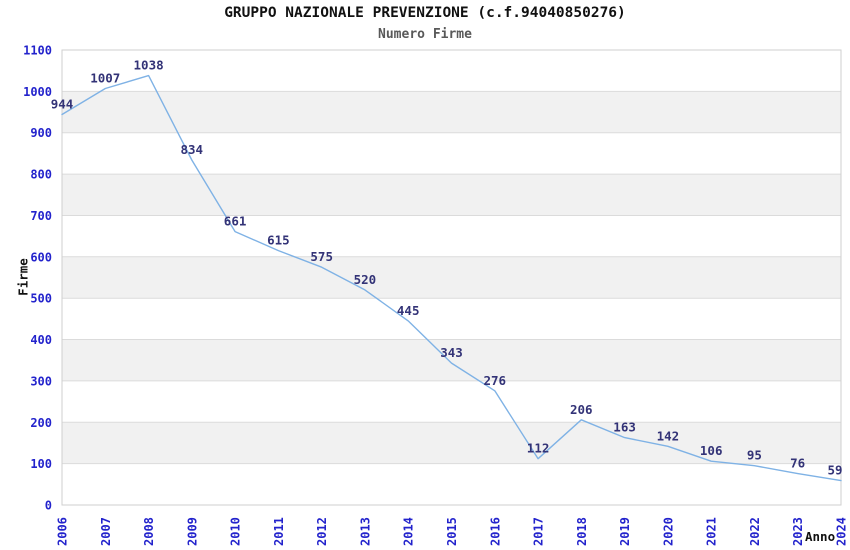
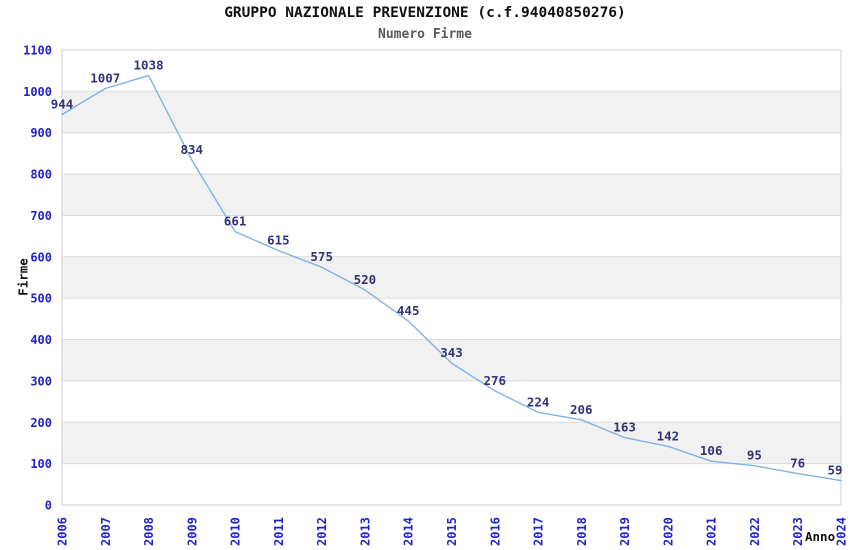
2017: 112 -> 224
